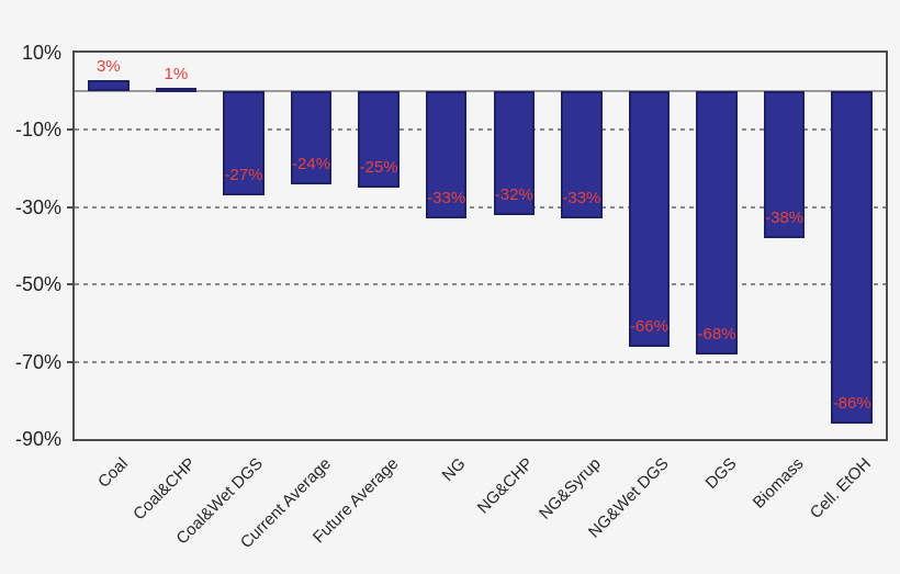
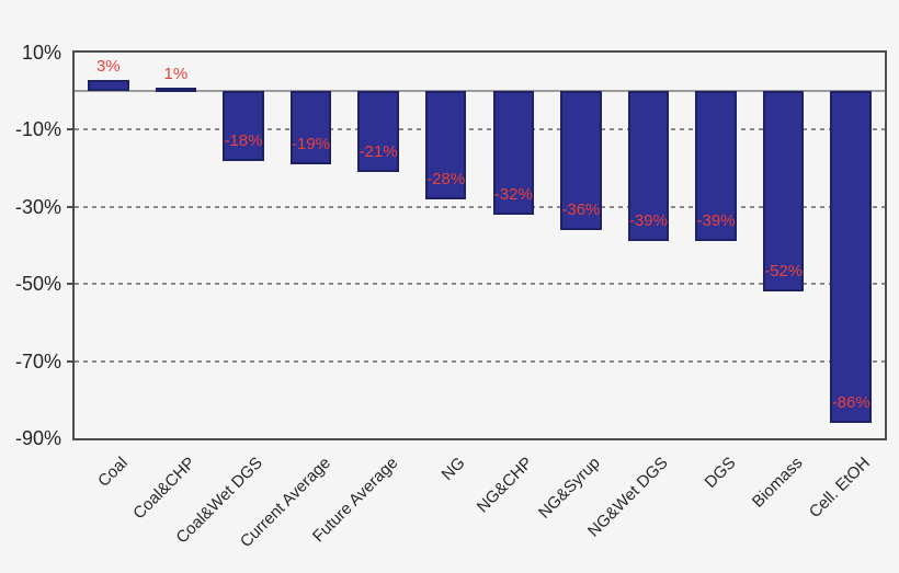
Coal&Wet DGS: -27% -> -18%
Current Average: -24% -> -19%
Future Average: -25% -> -21%
NG: -33% -> -28%
NG&Syrup: -33% -> -36%
NG&Wet DGS: -66% -> -39%
DGS: -68% -> -39%
Biomass: -38% -> -52%
